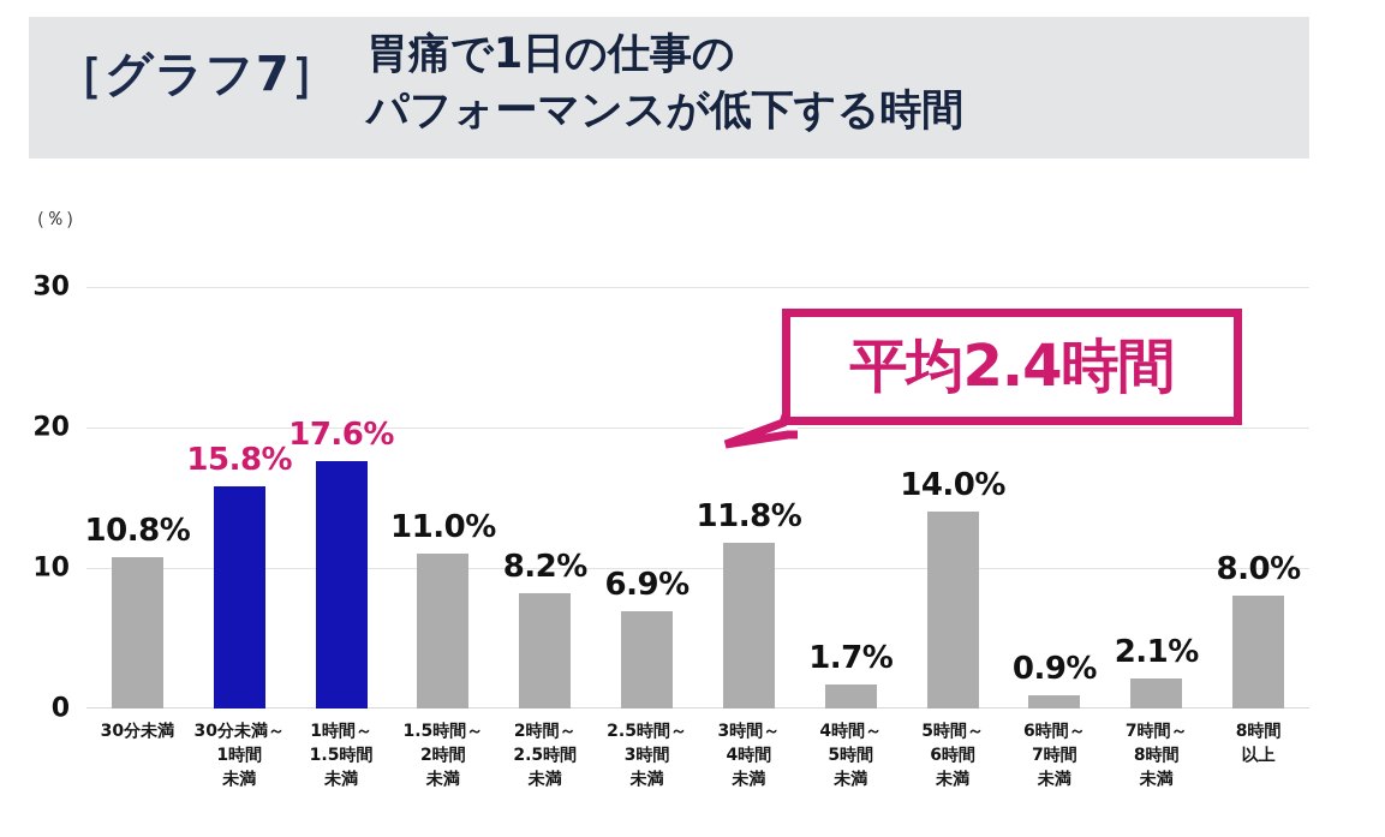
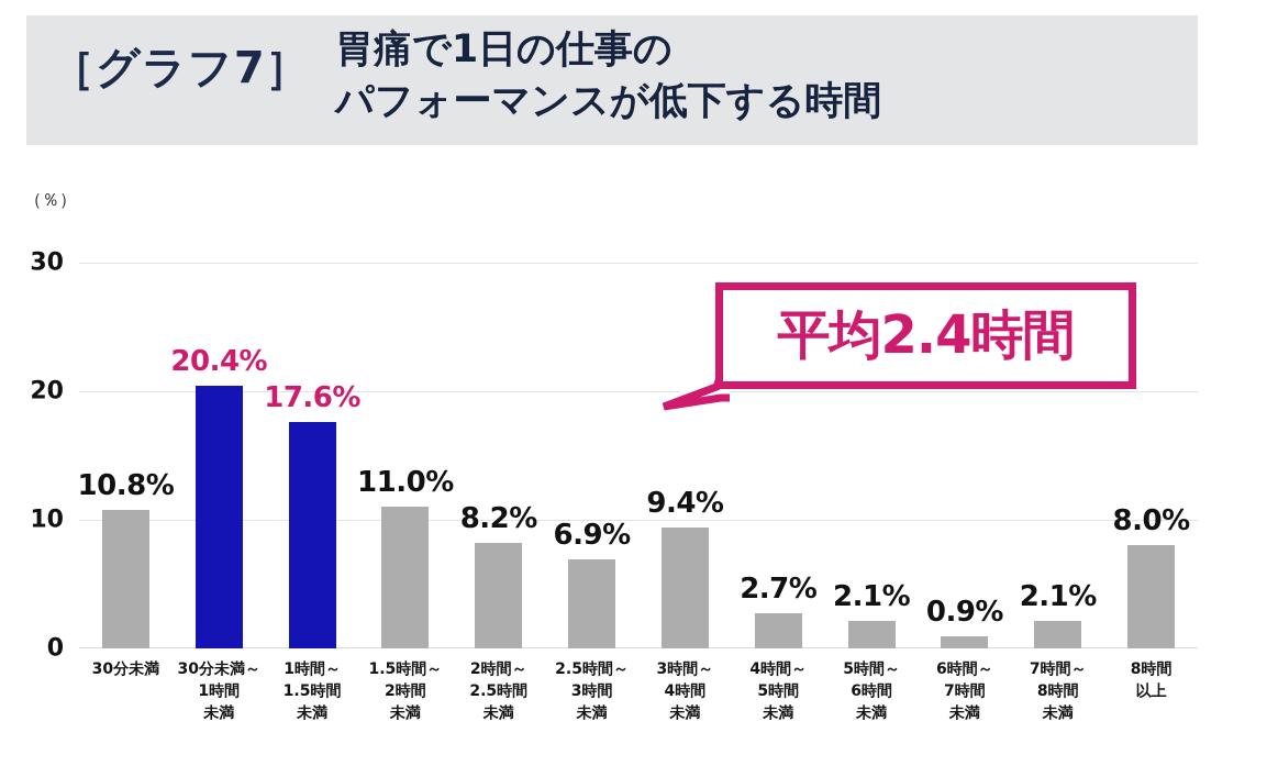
30分未満～ 1時間 未満: 15.8% -> 20.4%
3時間～ 4時間 未満: 11.8% -> 9.4%
4時間～ 5時間 未満: 1.7% -> 2.7%
5時間～ 6時間 未満: 14.0% -> 2.1%
